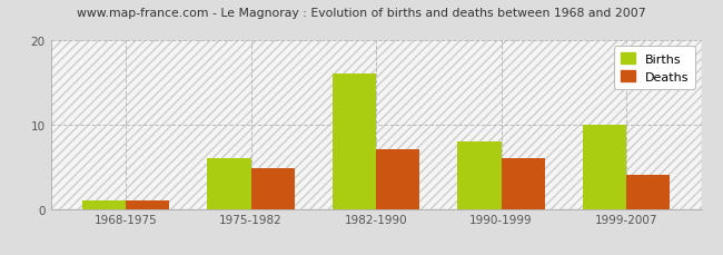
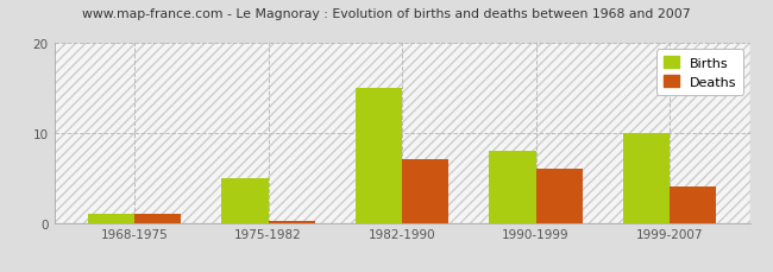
Births/1975-1982: 6 -> 5
Deaths/1975-1982: 4.8 -> 0.2
Births/1982-1990: 16 -> 15
